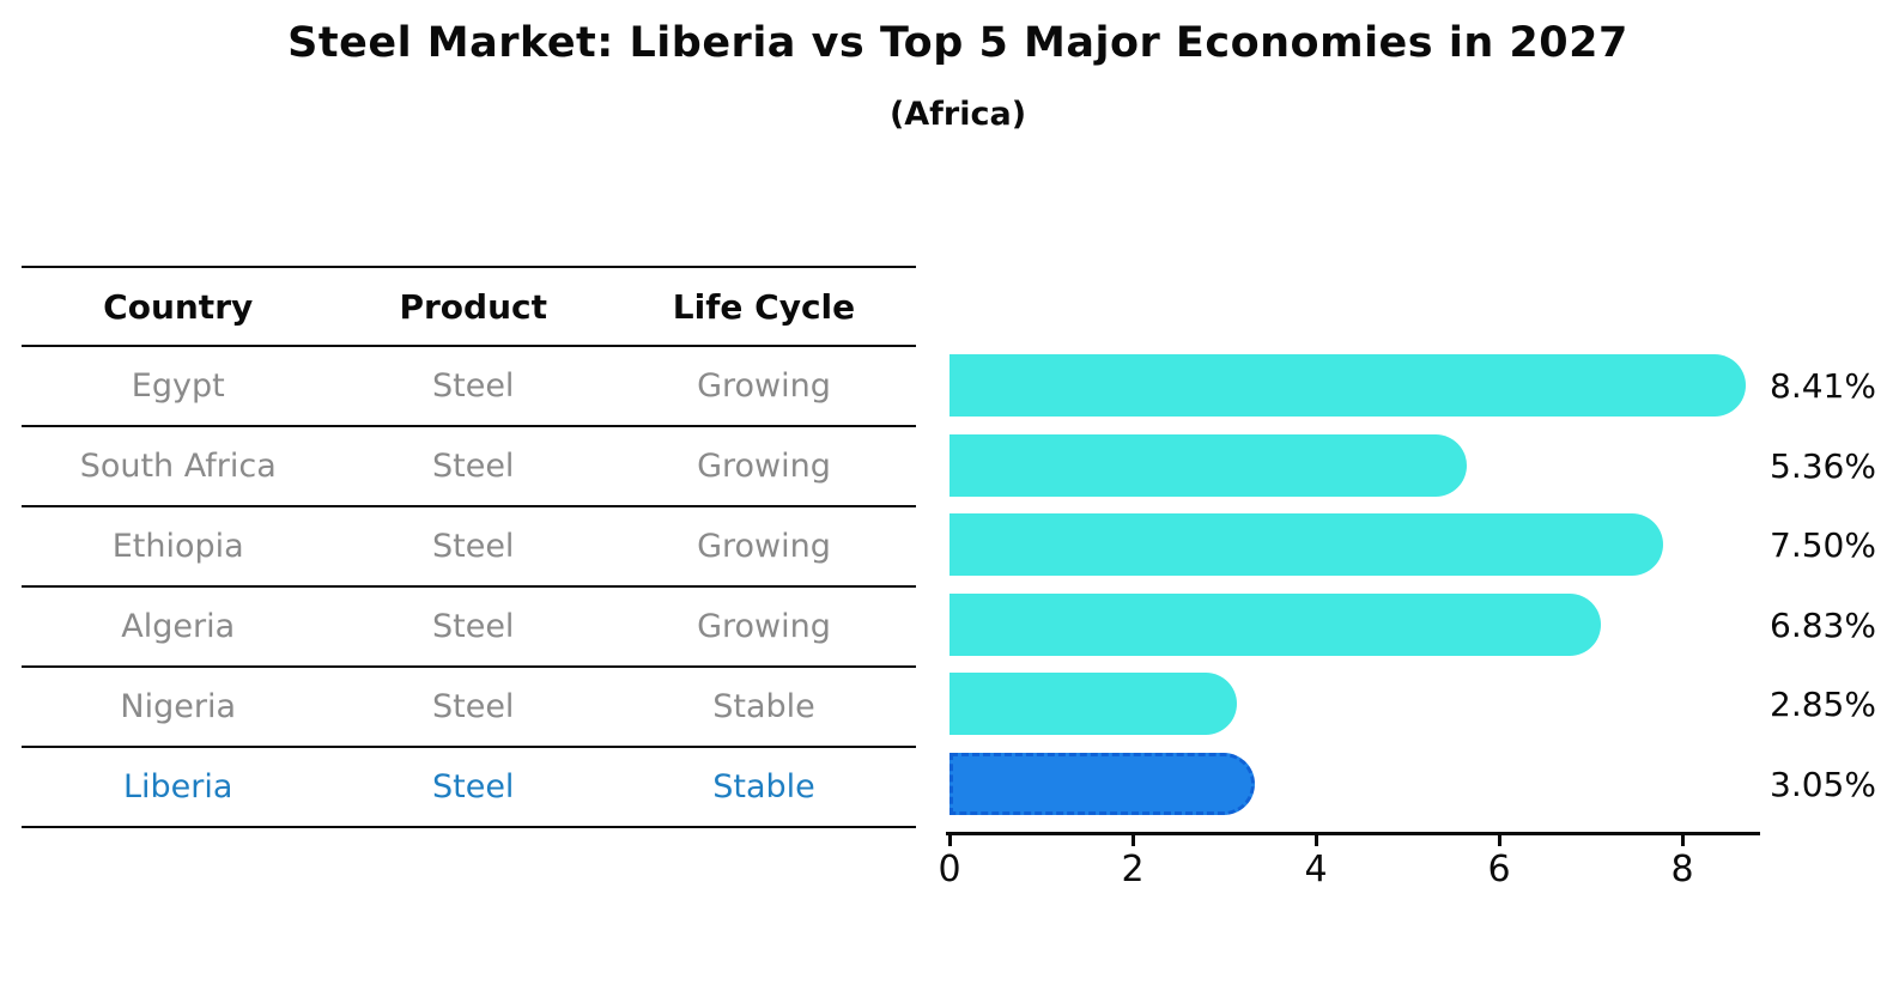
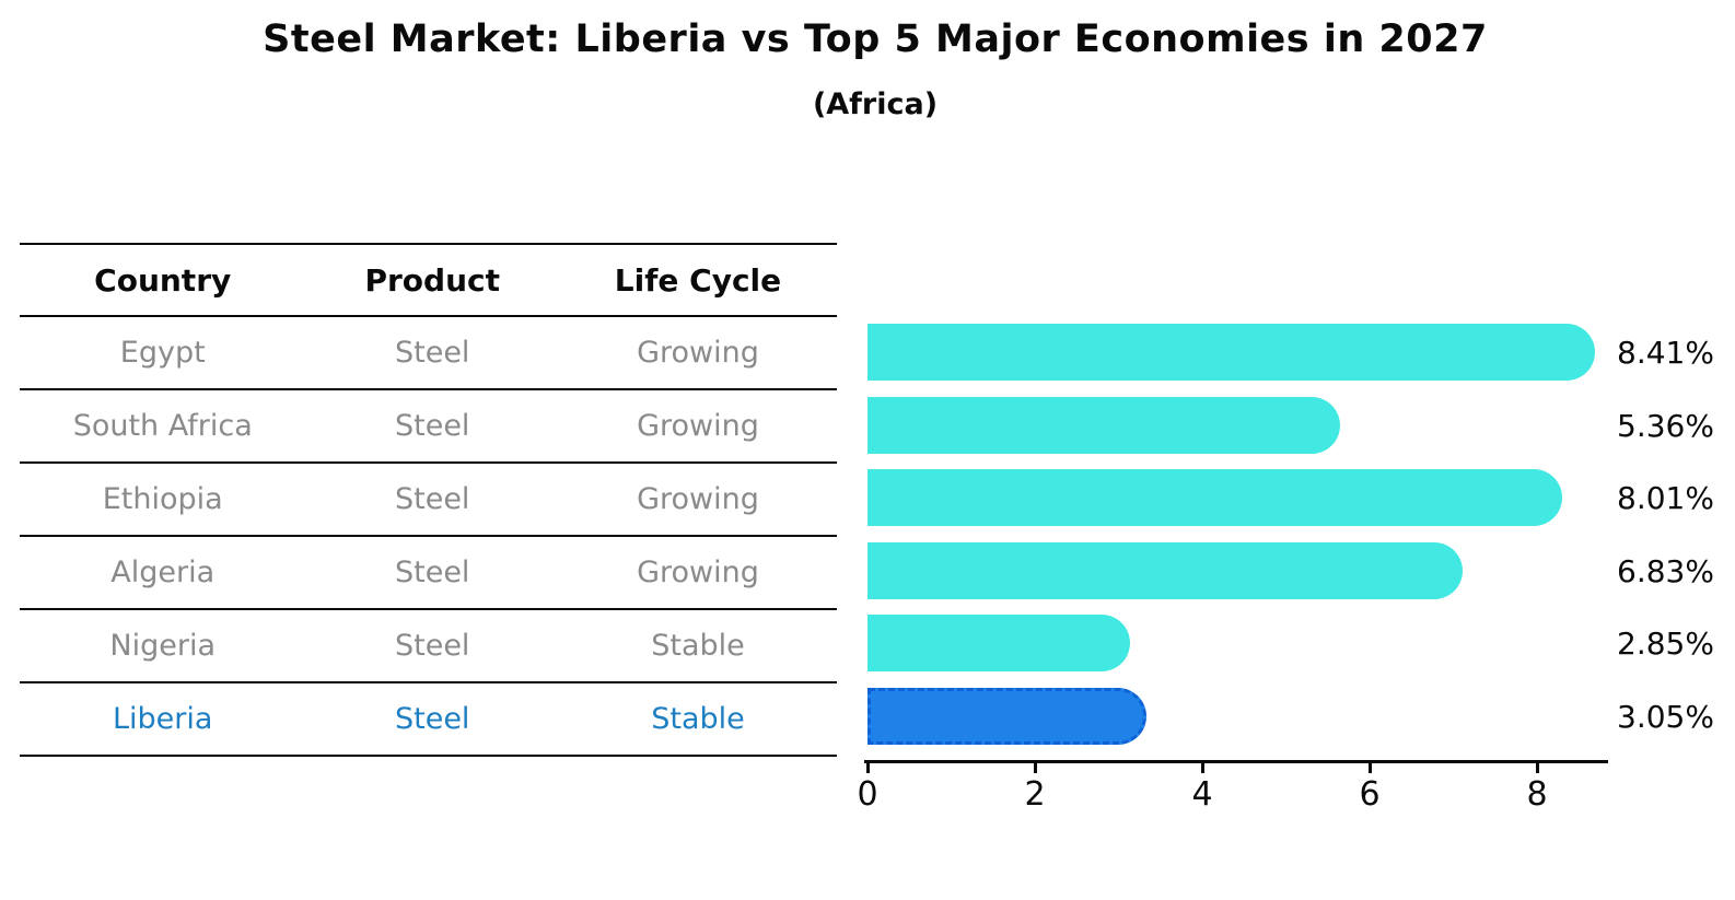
Ethiopia: 7.50% -> 8.01%
